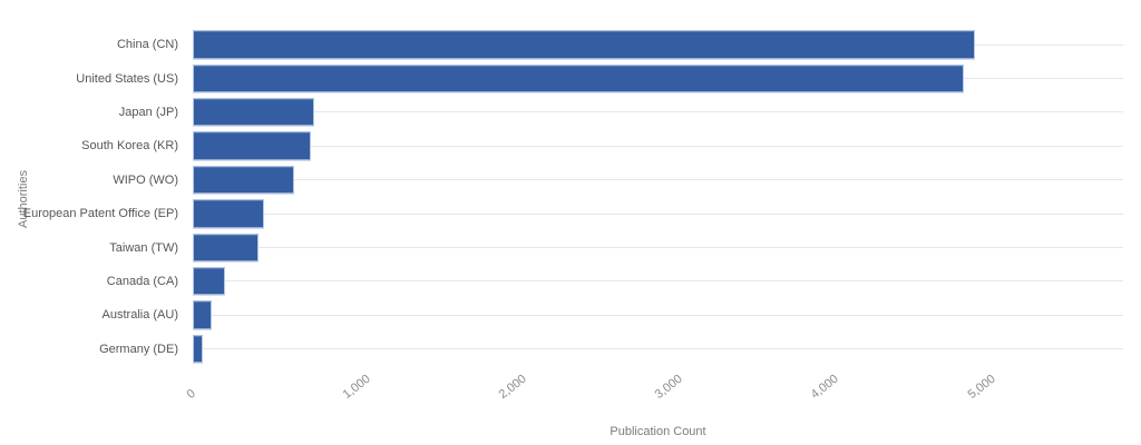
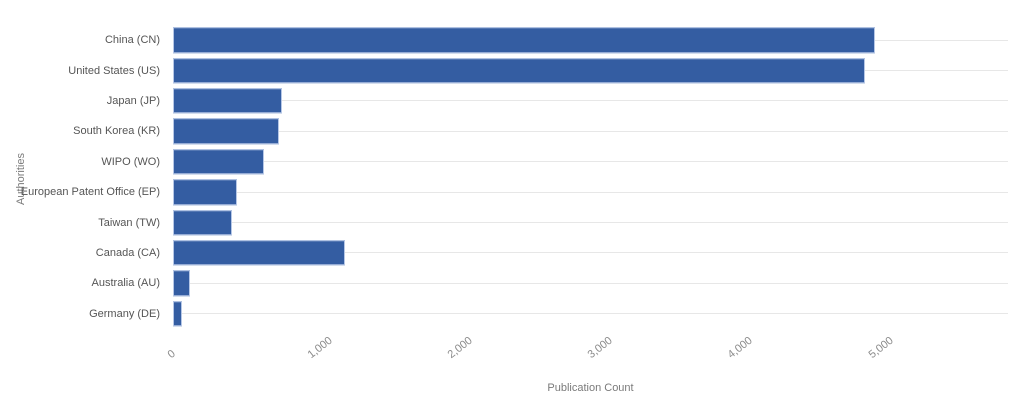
Canada (CA): 200 -> 1210
